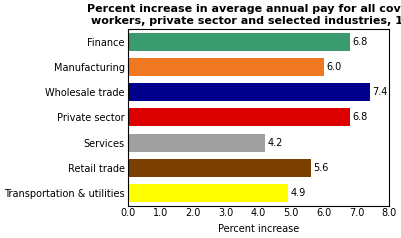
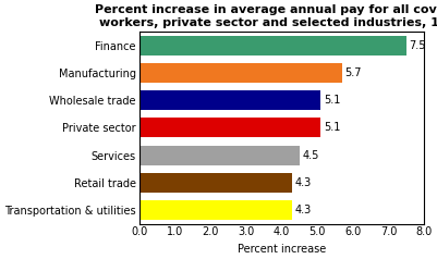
Finance: 6.8 -> 7.5
Manufacturing: 6.0 -> 5.7
Wholesale trade: 7.4 -> 5.1
Private sector: 6.8 -> 5.1
Services: 4.2 -> 4.5
Retail trade: 5.6 -> 4.3
Transportation & utilities: 4.9 -> 4.3
